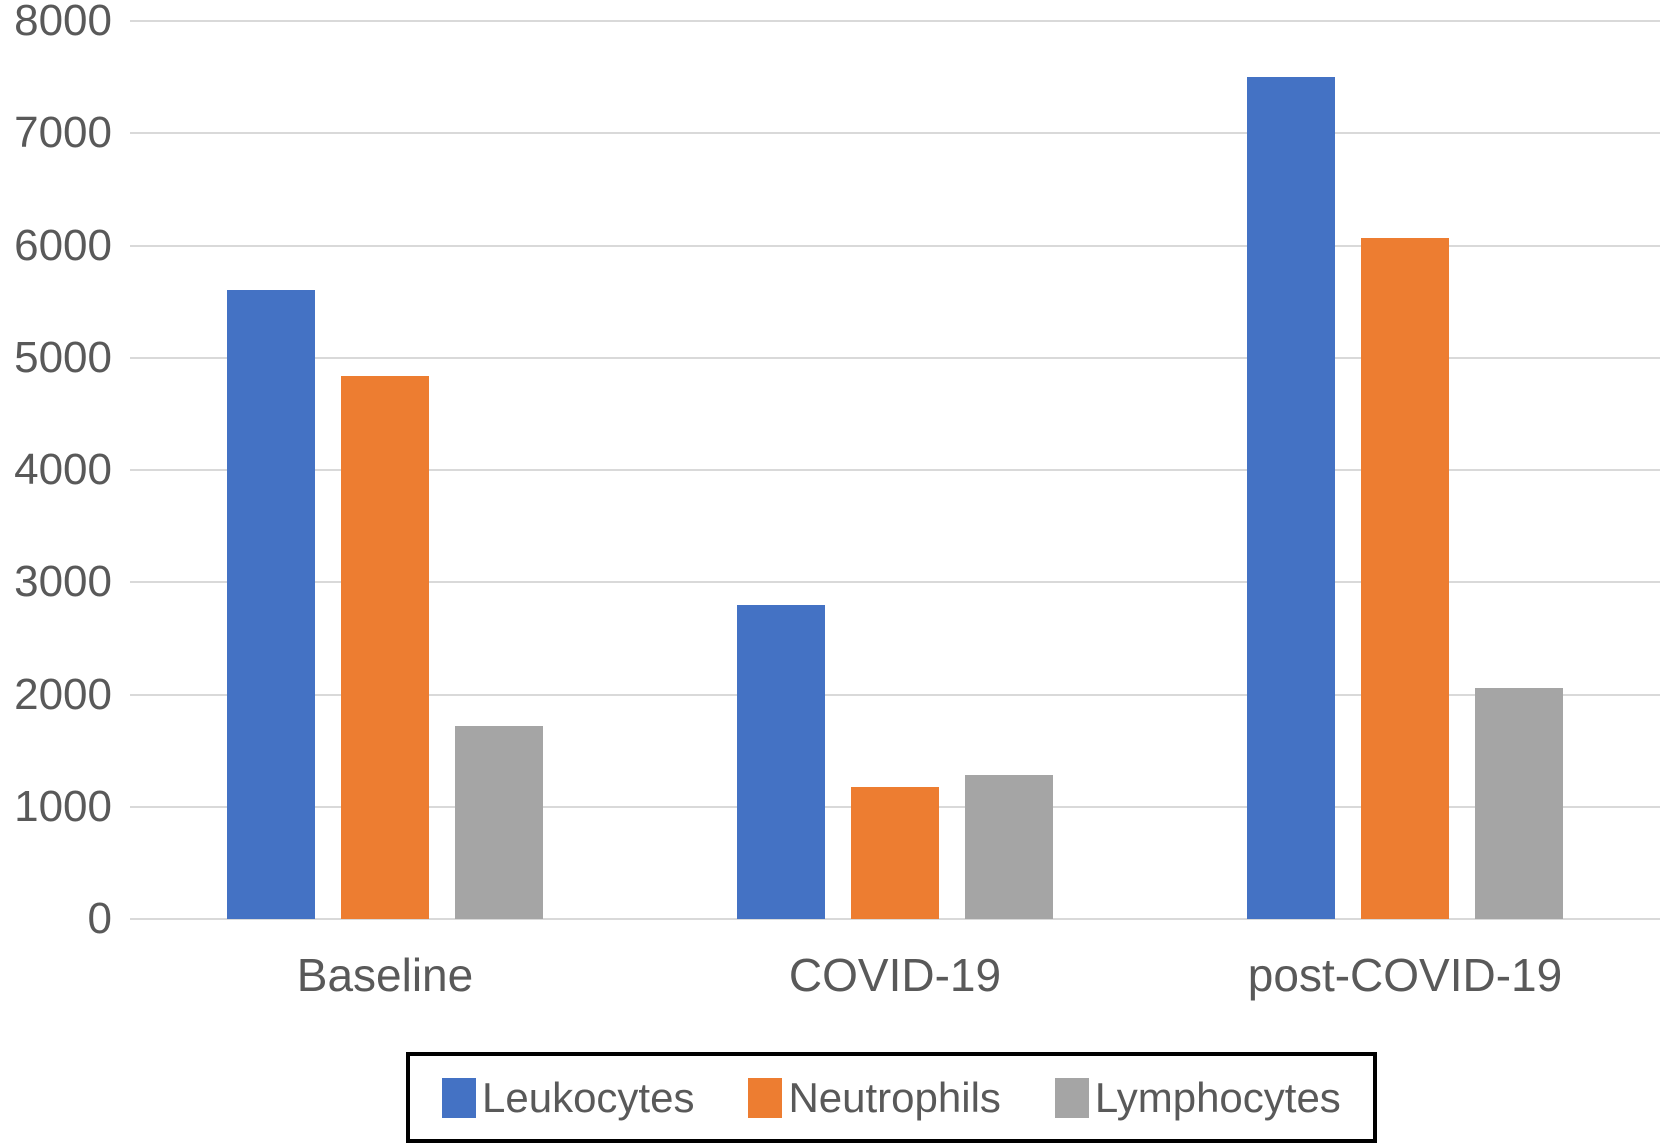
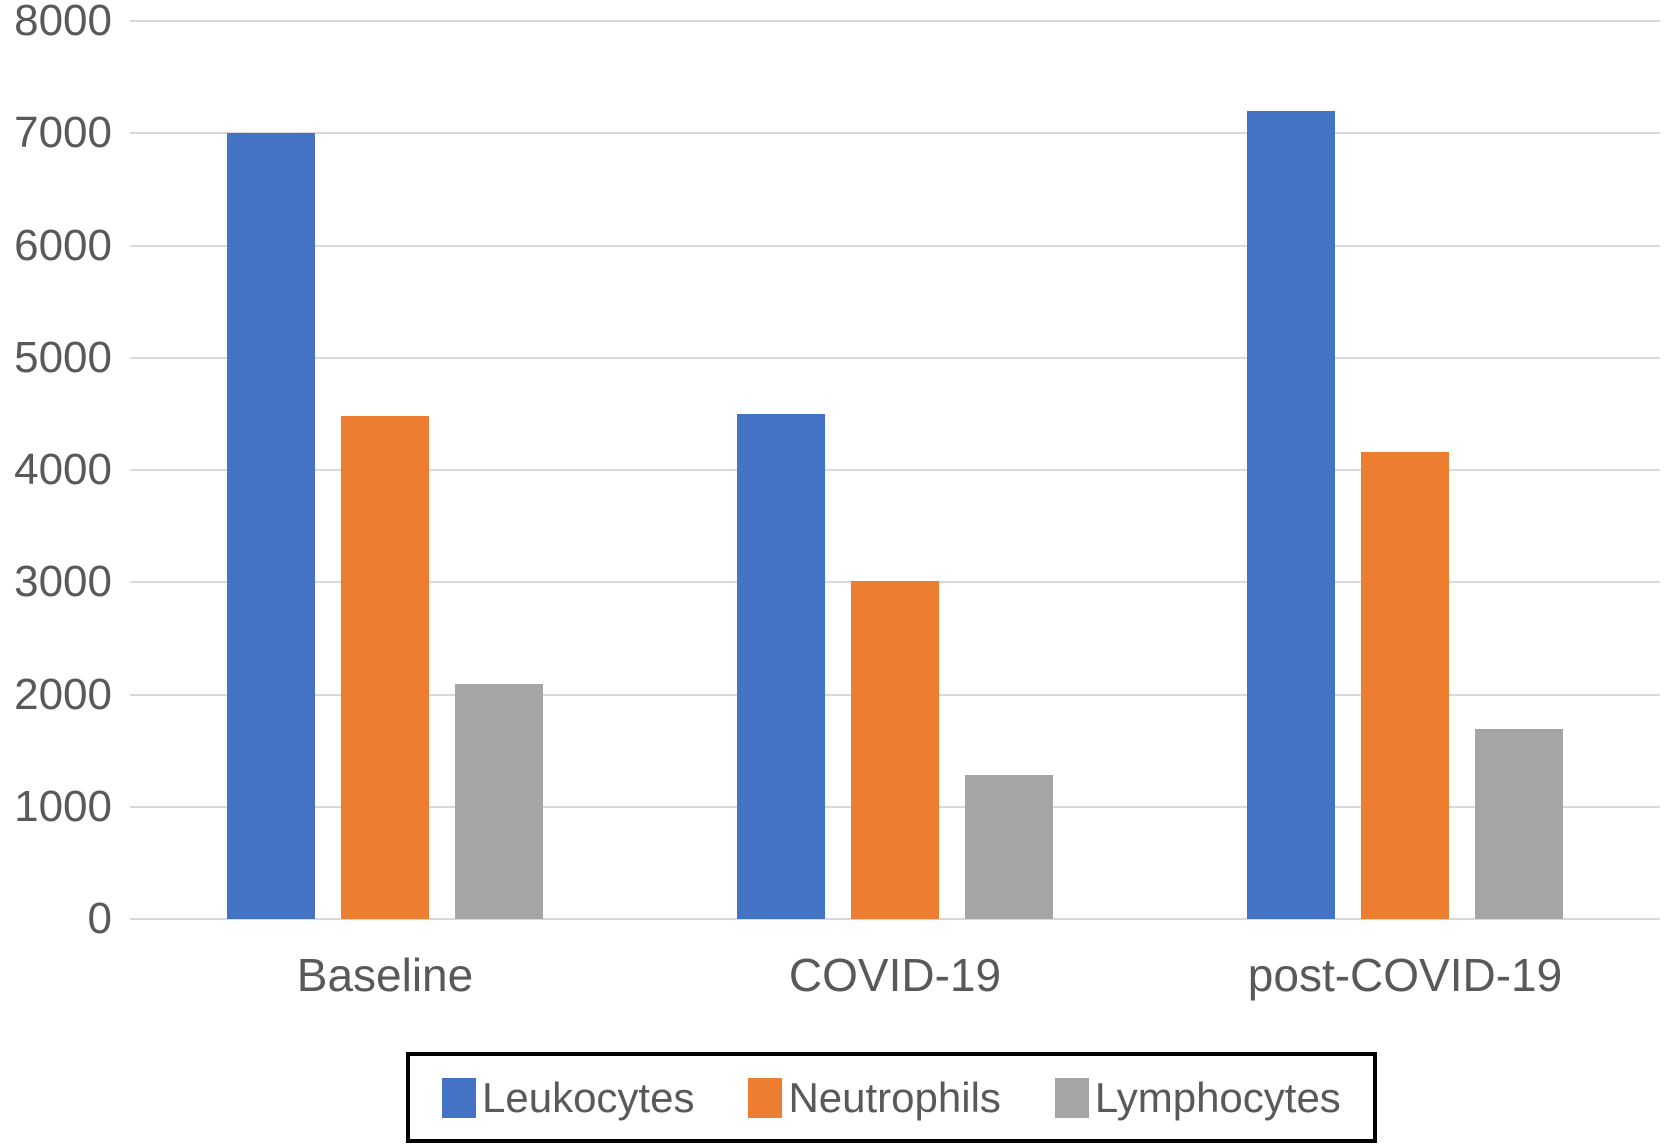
Leukocytes/Baseline: 5600 -> 7000
Neutrophils/Baseline: 4840 -> 4480
Lymphocytes/Baseline: 1720 -> 2090
Leukocytes/COVID-19: 2800 -> 4500
Neutrophils/COVID-19: 1180 -> 3010
Leukocytes/post-COVID-19: 7500 -> 7200
Neutrophils/post-COVID-19: 6070 -> 4160
Lymphocytes/post-COVID-19: 2060 -> 1690
